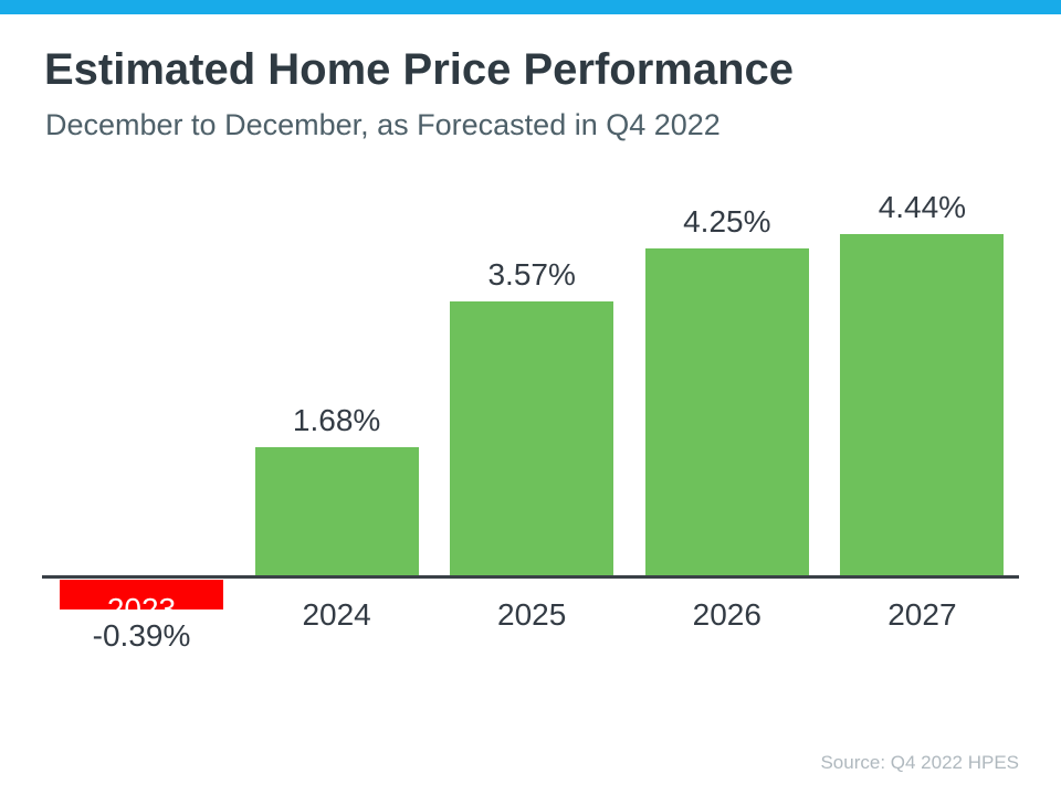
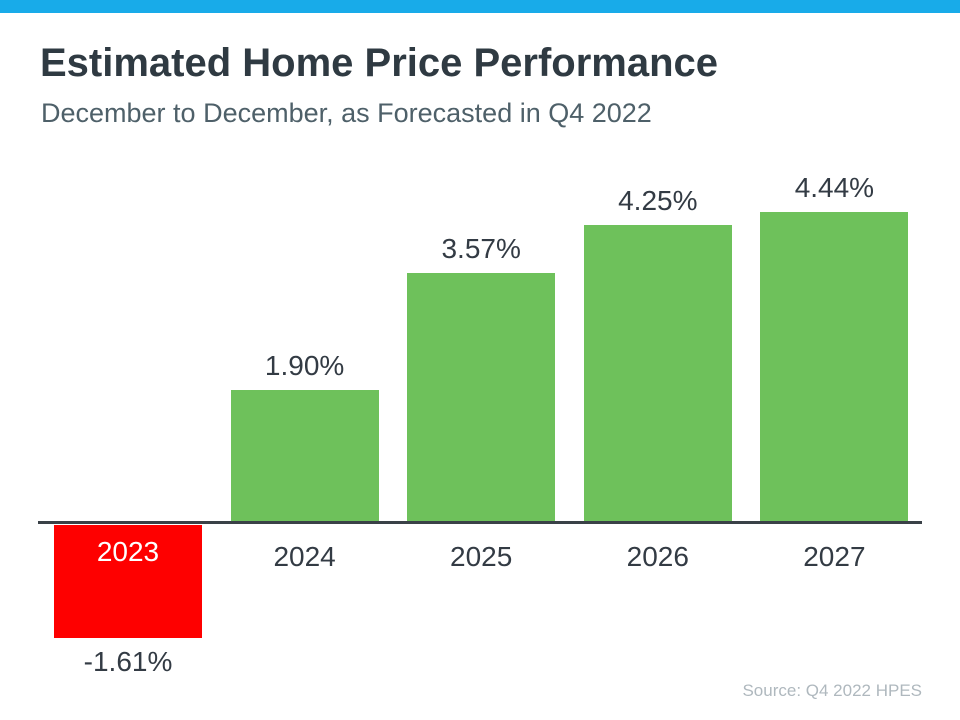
2023: -0.39% -> -1.61%
2024: 1.68% -> 1.90%
